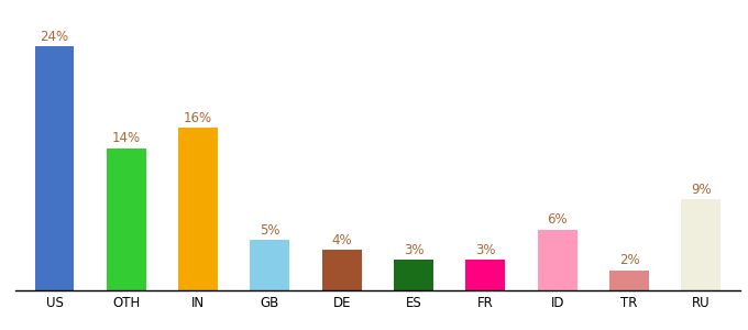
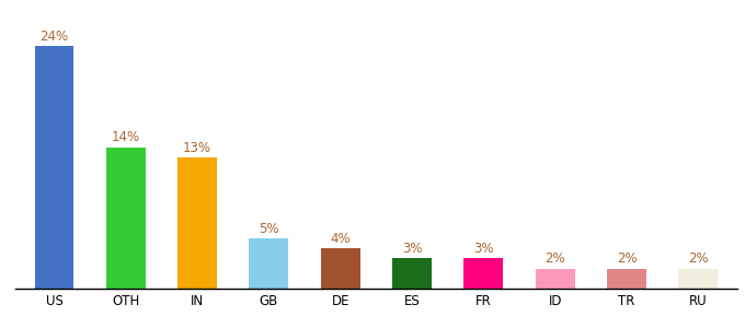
IN: 16% -> 13%
ID: 6% -> 2%
RU: 9% -> 2%
